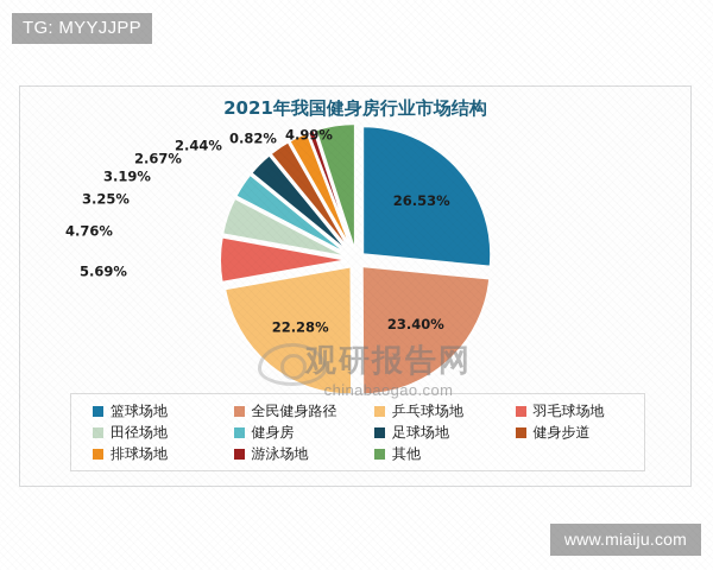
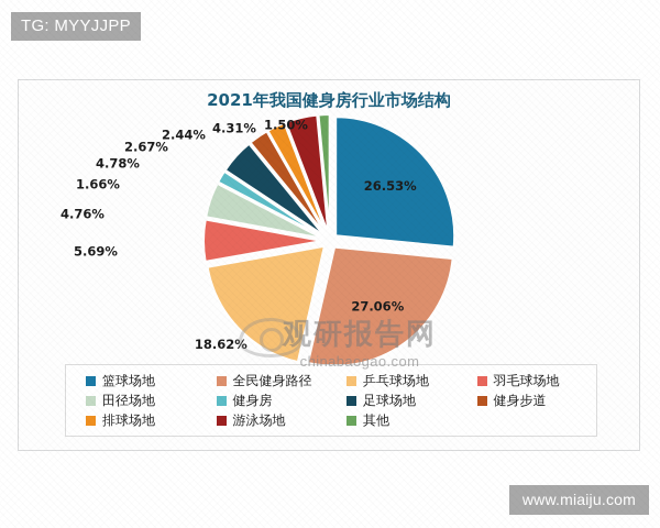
全民健身路径: 23.40% -> 27.06%
乒乓球场地: 22.28% -> 18.62%
健身房: 3.25% -> 1.66%
足球场地: 3.19% -> 4.78%
游泳场地: 0.82% -> 4.31%
其他: 4.99% -> 1.50%
